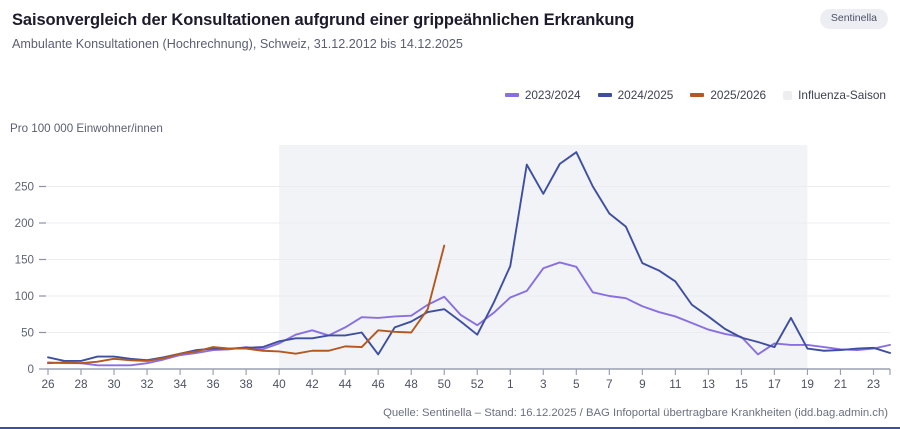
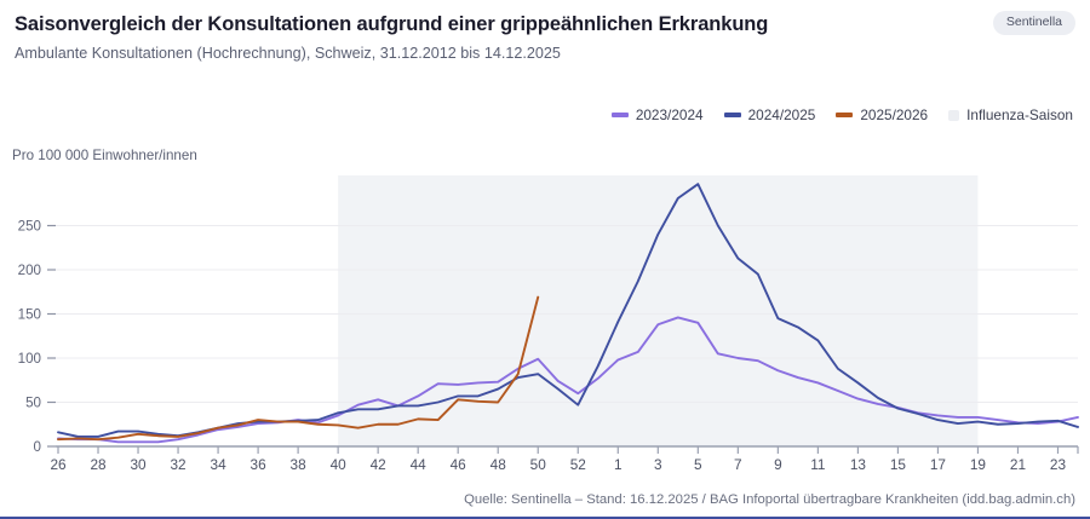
2024/2025/46: 20 -> 60
2024/2025/3: 280 -> 190
2023/2024/17: 20 -> 40
2024/2025/19: 70 -> 30
